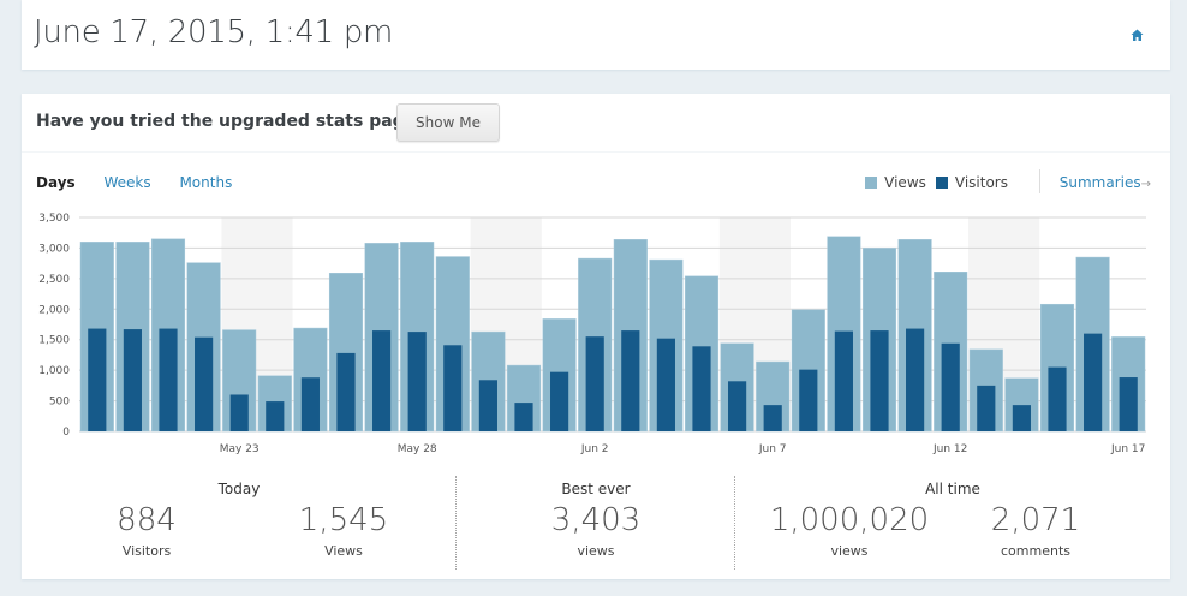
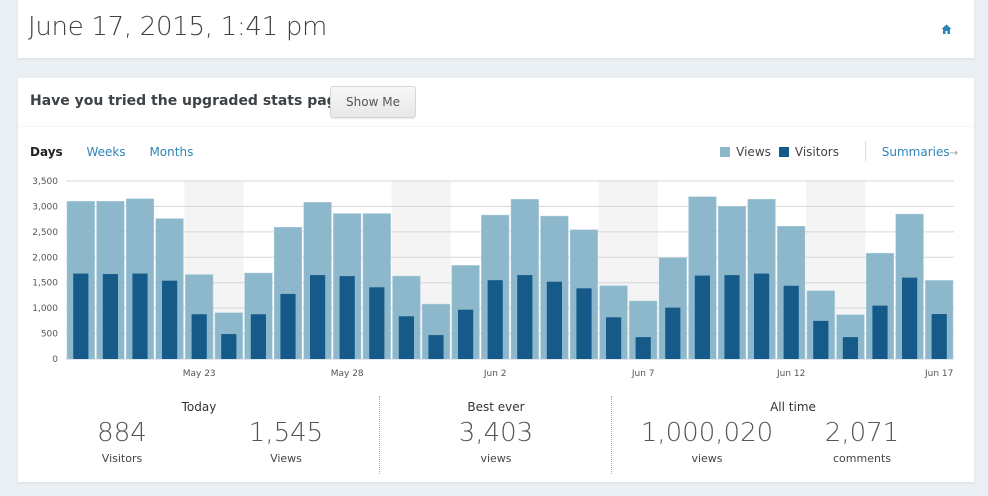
Visitors/May 23: 600 -> 900
Views/May 28: 3100 -> 2900
